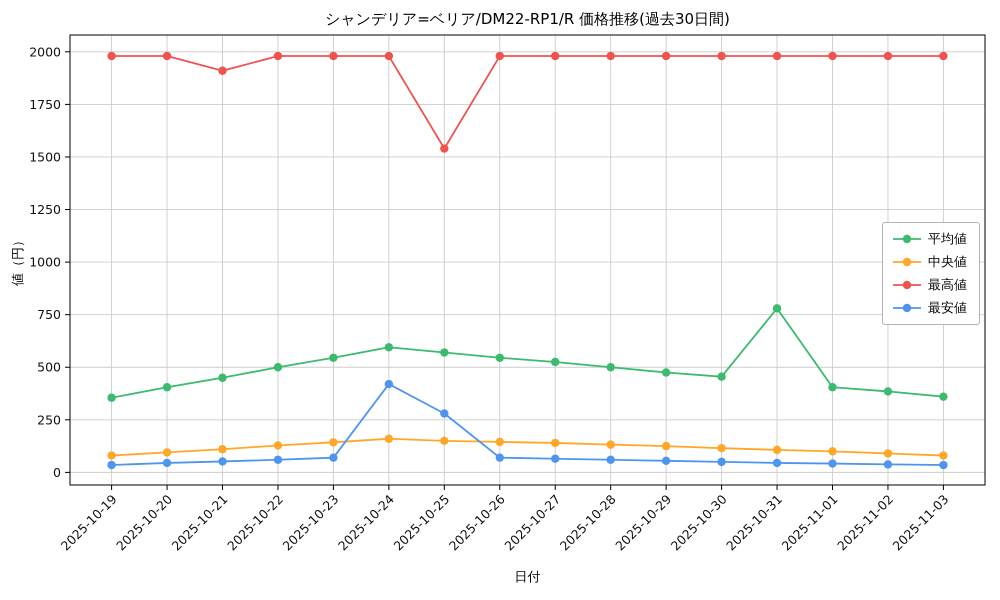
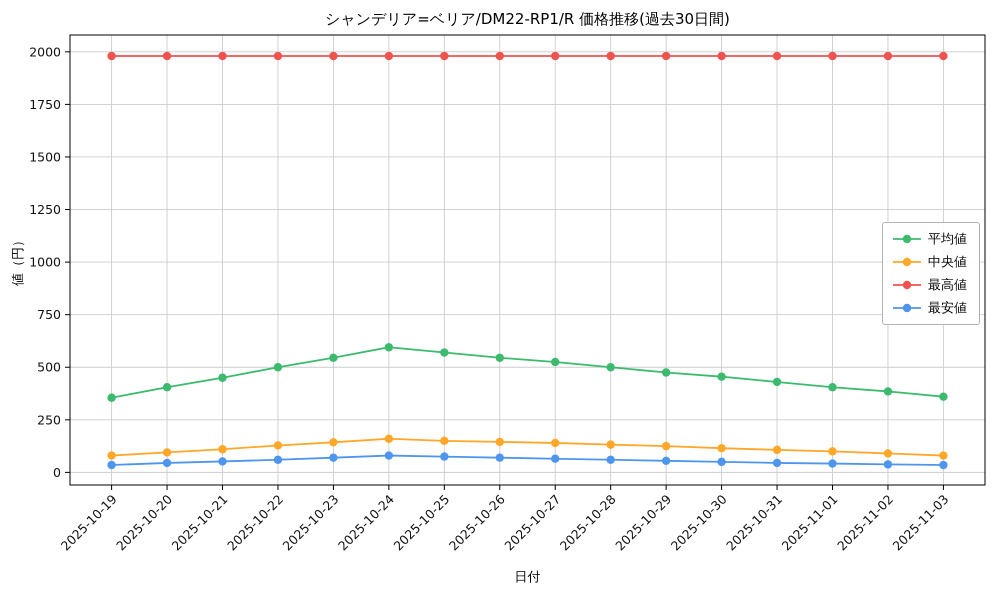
最高値/2025-10-21: 1910 -> 1980
最安値/2025-10-24: 420 -> 80
最高値/2025-10-25: 1540 -> 1980
最安値/2025-10-25: 280 -> 80
平均値/2025-10-31: 780 -> 430
